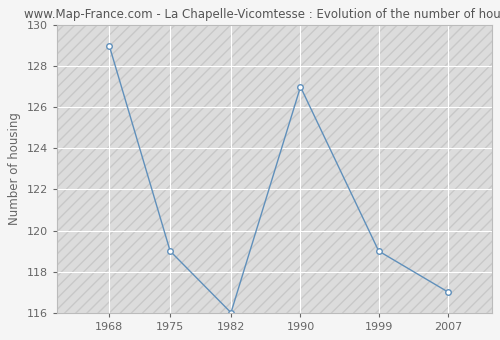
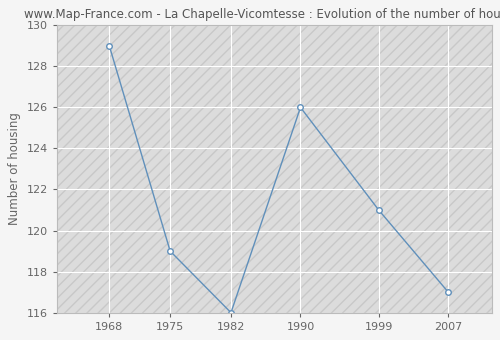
1990: 127 -> 126
1999: 119 -> 121
